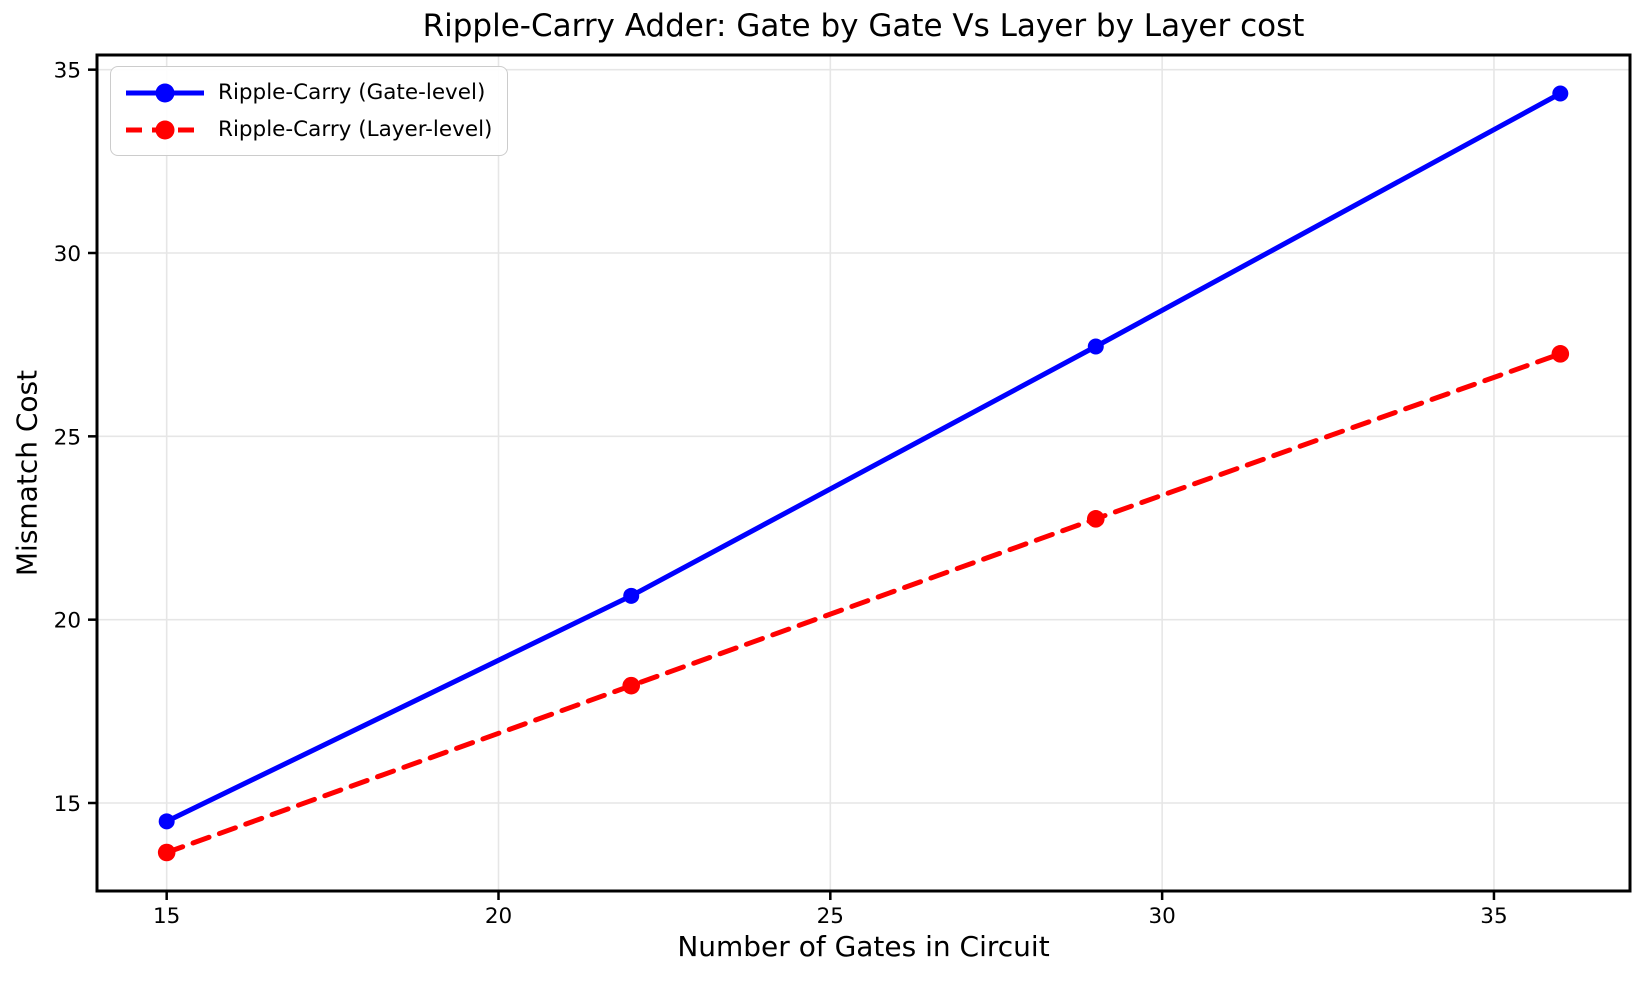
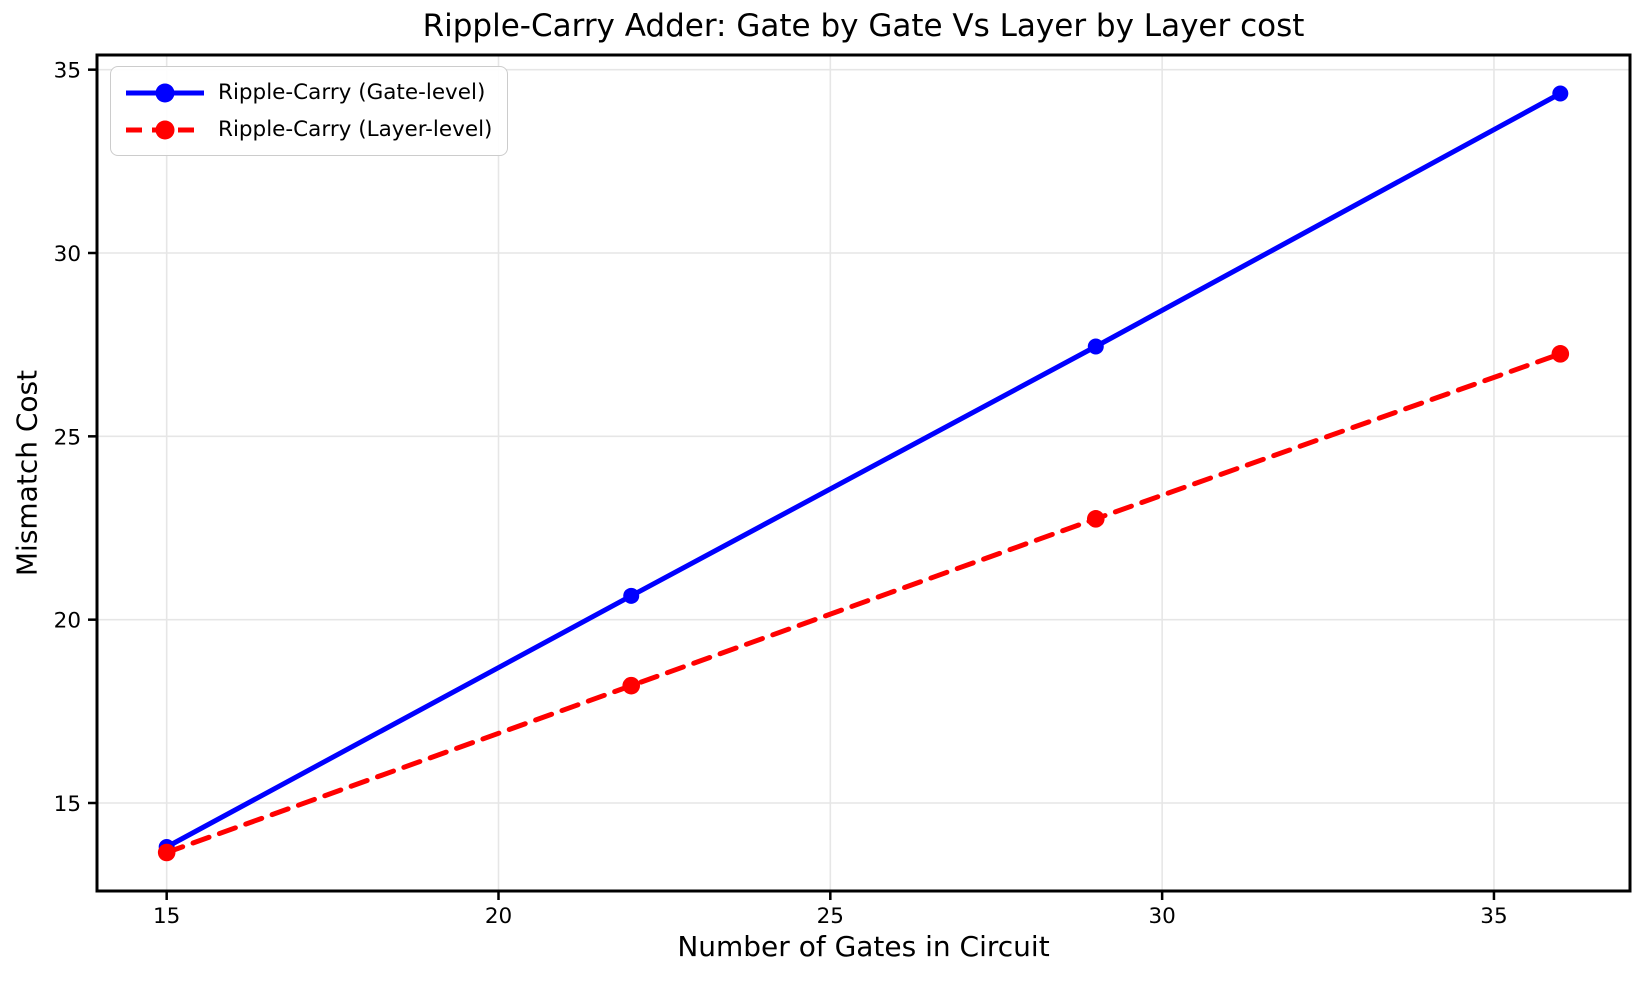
Ripple-Carry (Gate-level)/15: 14.5 -> 13.8
